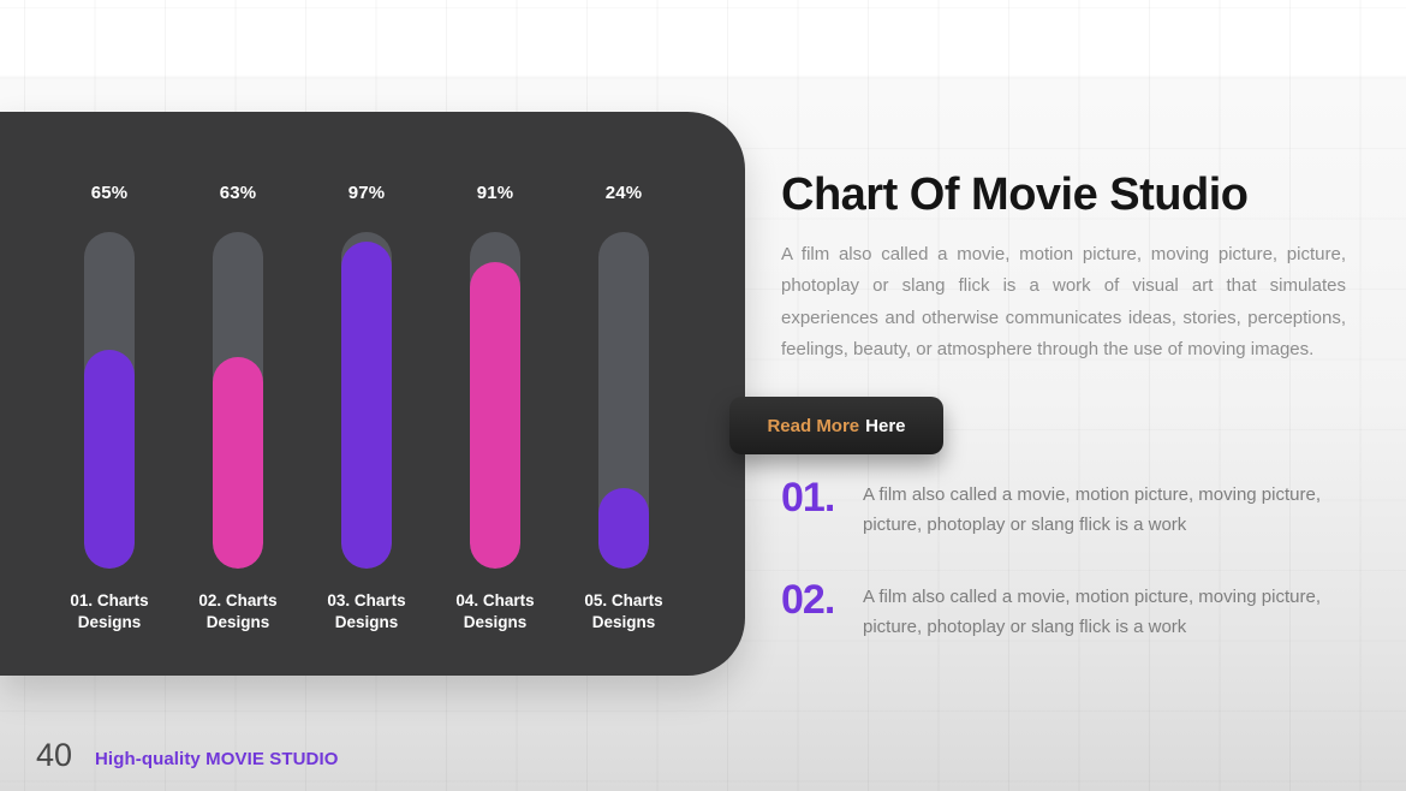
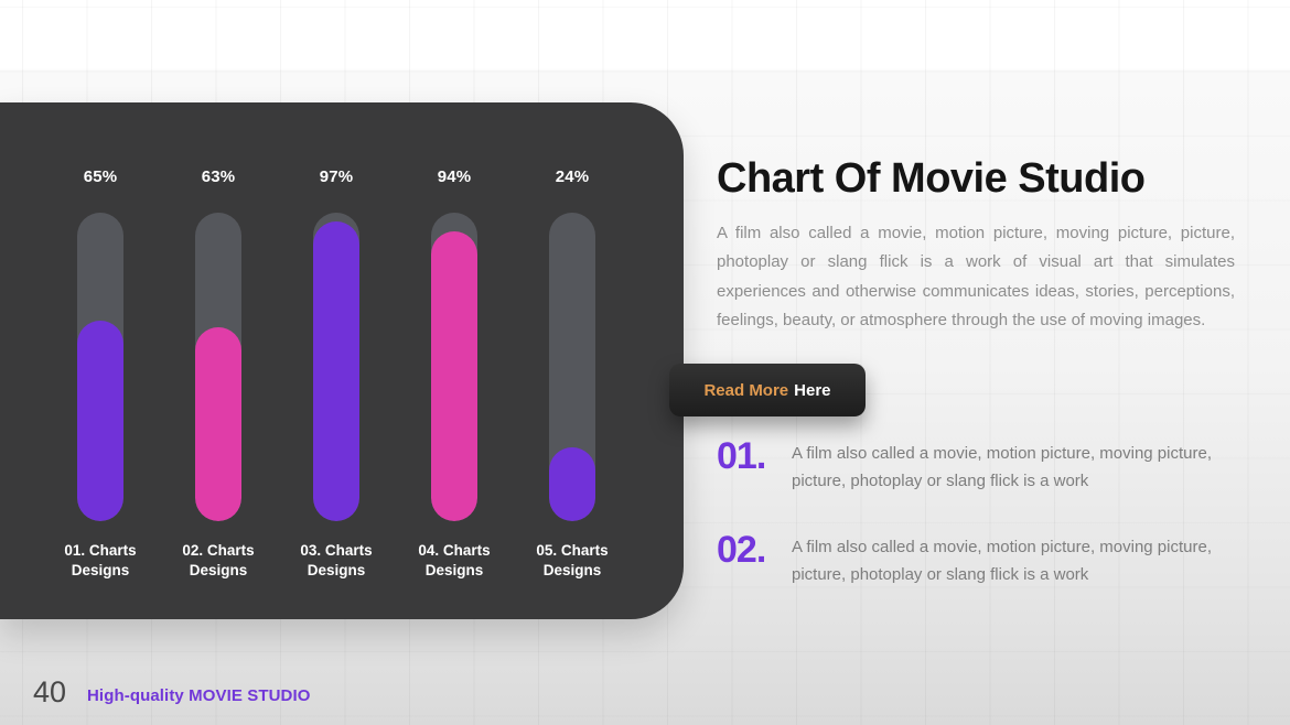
04. Charts Designs: 91% -> 94%
